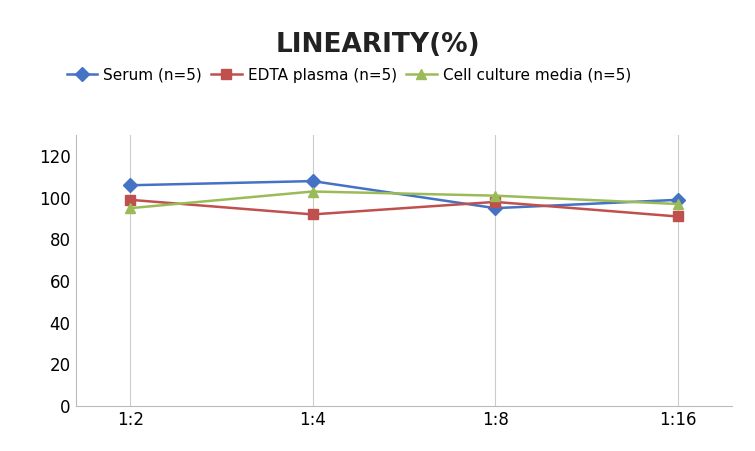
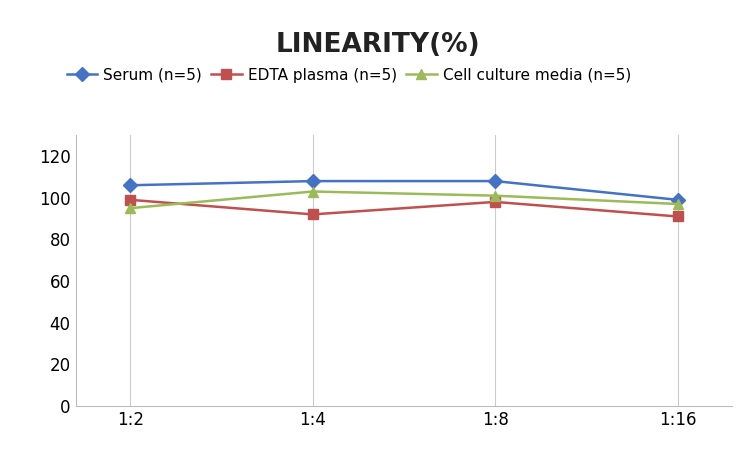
Serum (n=5)/1:8: 95 -> 108
